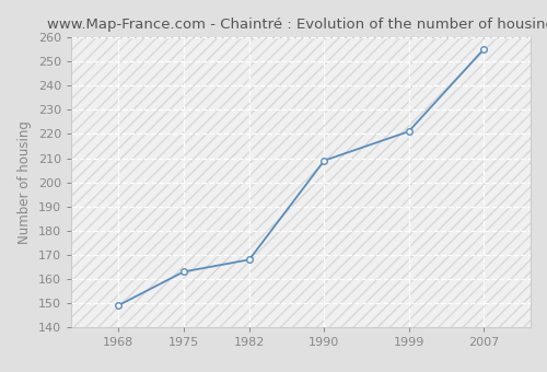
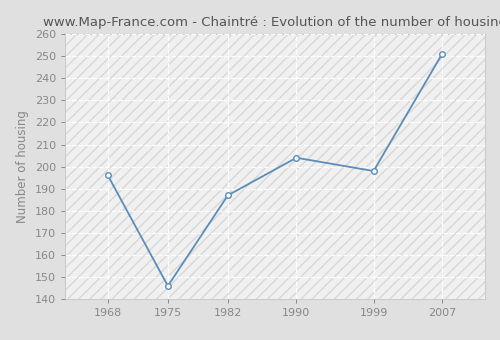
1968: 149 -> 196
1975: 163 -> 146
1982: 168 -> 187
1990: 209 -> 204
1999: 221 -> 198
2007: 255 -> 251
